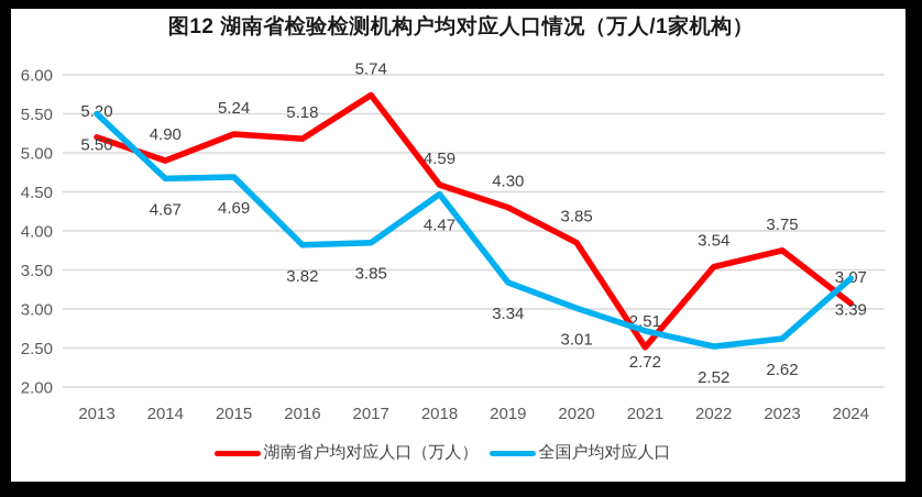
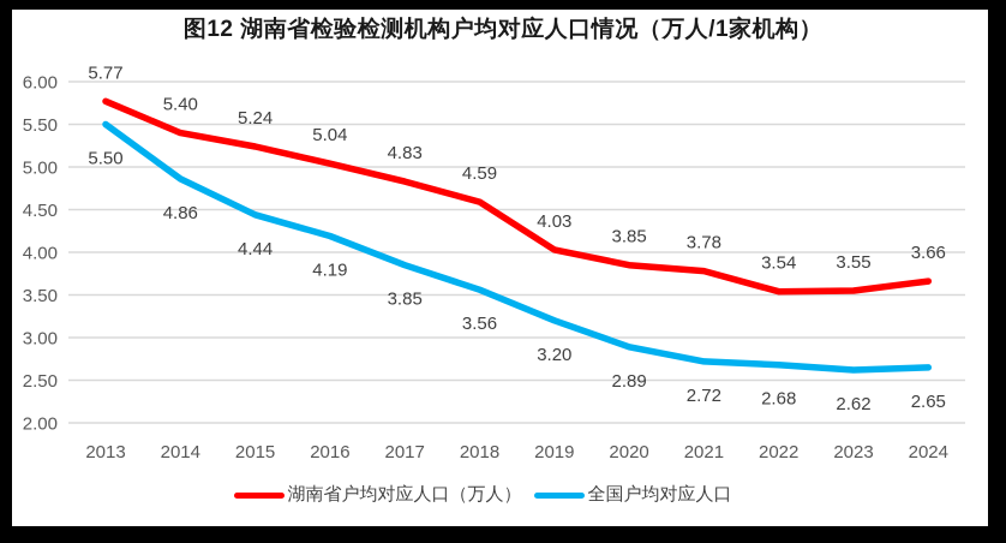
湖南省户均对应人口（万人）/2013: 5.20 -> 5.77
湖南省户均对应人口（万人）/2014: 4.90 -> 5.40
全国户均对应人口/2014: 4.67 -> 4.86
全国户均对应人口/2015: 4.69 -> 4.44
湖南省户均对应人口（万人）/2016: 5.18 -> 5.04
全国户均对应人口/2016: 3.82 -> 4.19
湖南省户均对应人口（万人）/2017: 5.74 -> 4.83
全国户均对应人口/2018: 4.47 -> 3.56
湖南省户均对应人口（万人）/2019: 4.30 -> 4.03
全国户均对应人口/2019: 3.34 -> 3.20
全国户均对应人口/2020: 3.01 -> 2.89
湖南省户均对应人口（万人）/2021: 2.51 -> 3.78
全国户均对应人口/2022: 2.52 -> 2.68
湖南省户均对应人口（万人）/2023: 3.75 -> 3.55
湖南省户均对应人口（万人）/2024: 3.07 -> 3.66
全国户均对应人口/2024: 3.39 -> 2.65
